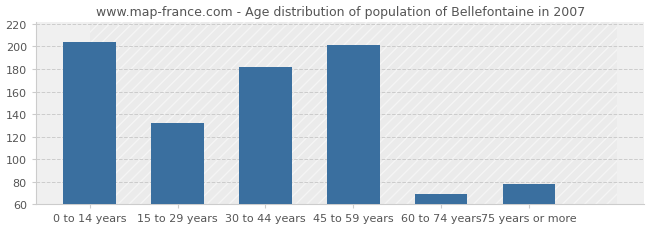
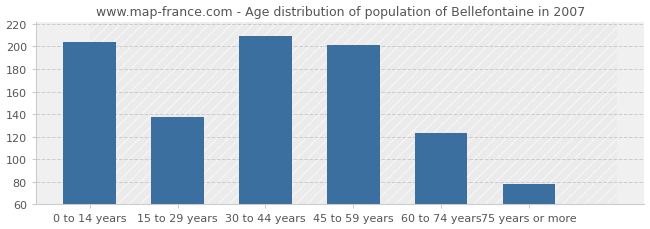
15 to 29 years: 132 -> 137
30 to 44 years: 182 -> 209
60 to 74 years: 69 -> 123
